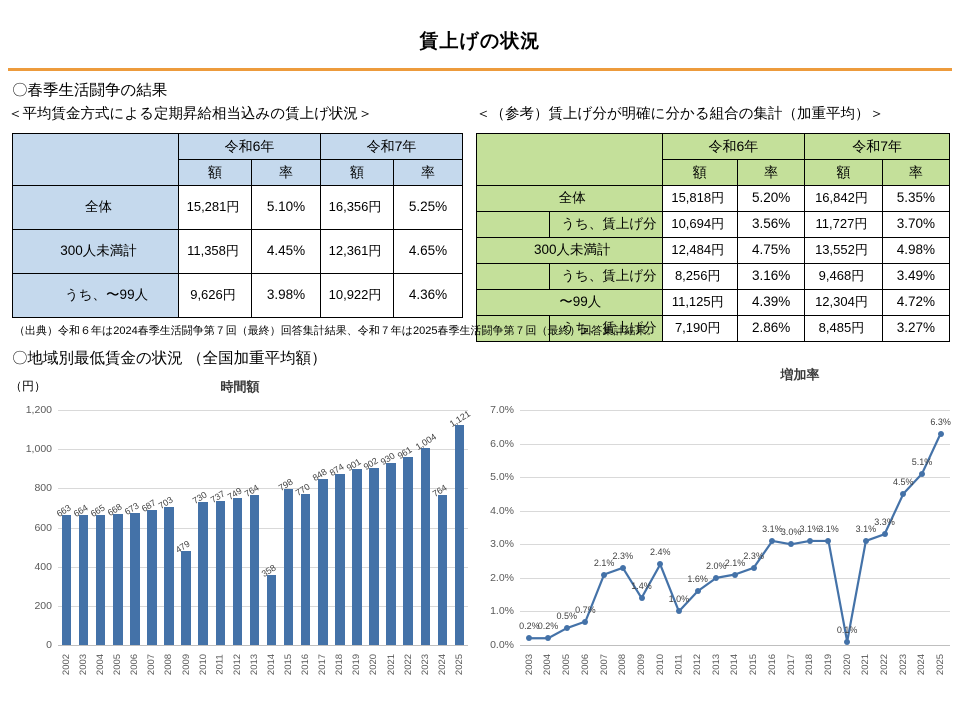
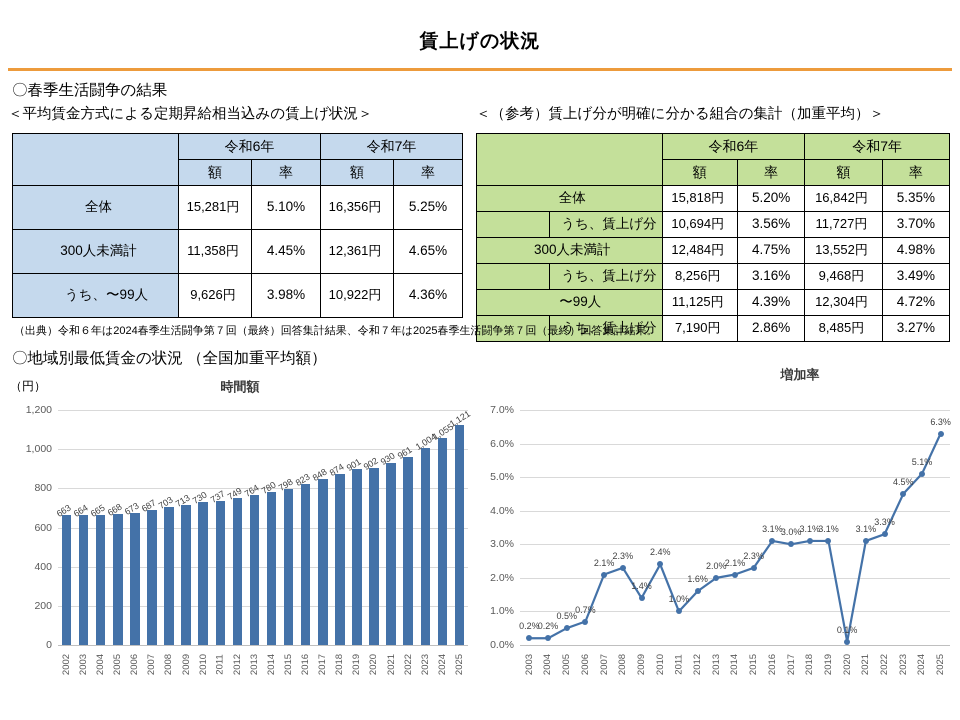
時間額/2009: 479 -> 713
時間額/2014: 358 -> 780
時間額/2016: 770 -> 823
時間額/2024: 764 -> 1,055
